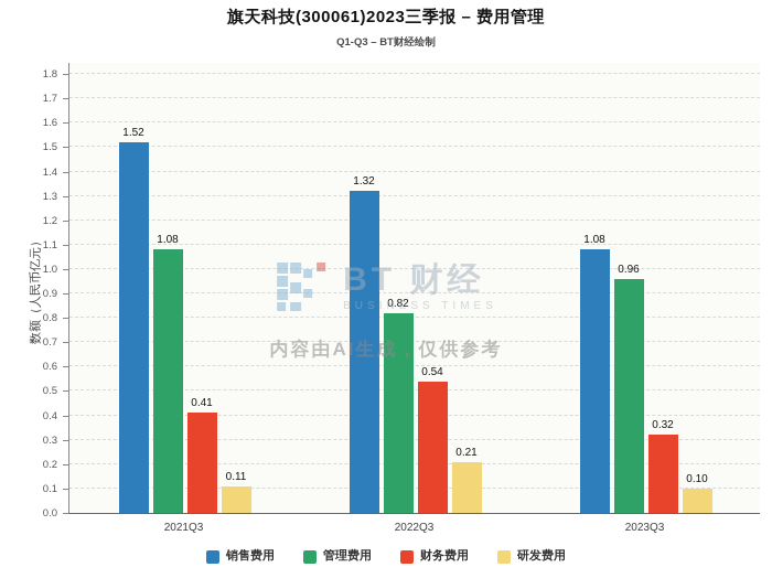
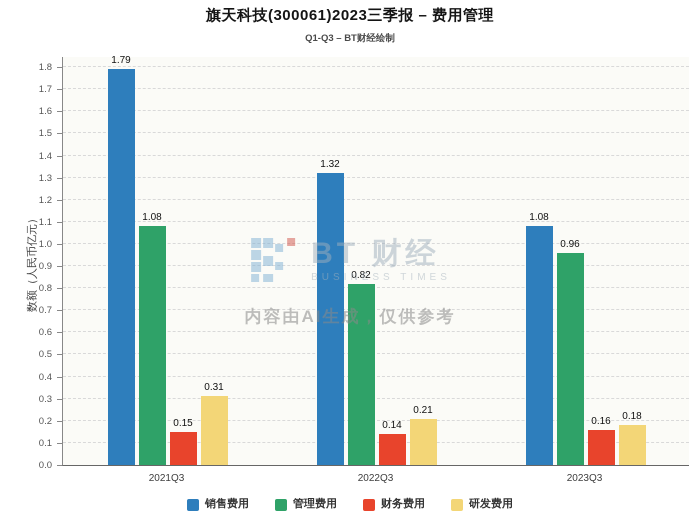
销售费用/2021Q3: 1.52 -> 1.79
财务费用/2021Q3: 0.41 -> 0.15
研发费用/2021Q3: 0.11 -> 0.31
财务费用/2022Q3: 0.54 -> 0.14
财务费用/2023Q3: 0.32 -> 0.16
研发费用/2023Q3: 0.10 -> 0.18
